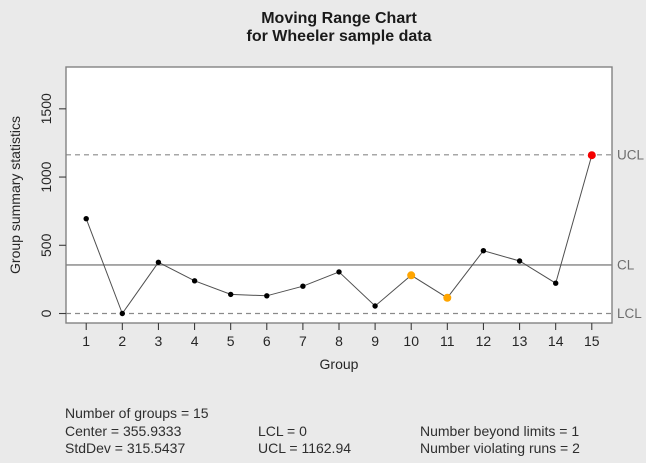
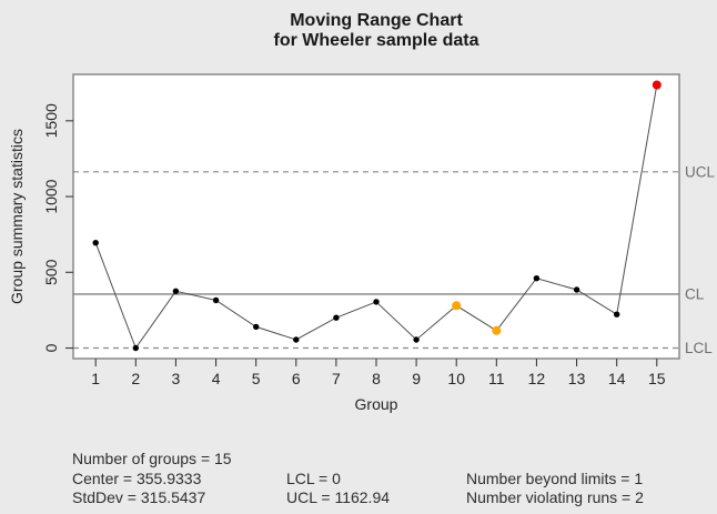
4: 240 -> 320
6: 130 -> 60
15: 1160 -> 1740
